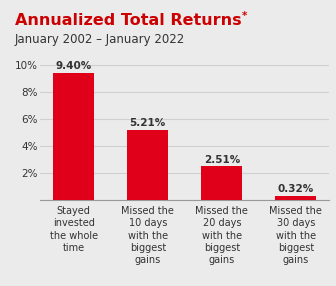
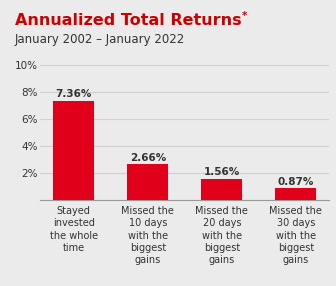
Stayed invested the whole time: 9.40% -> 7.36%
Missed the 10 days with the biggest gains: 5.21% -> 2.66%
Missed the 20 days with the biggest gains: 2.51% -> 1.56%
Missed the 30 days with the biggest gains: 0.32% -> 0.87%
